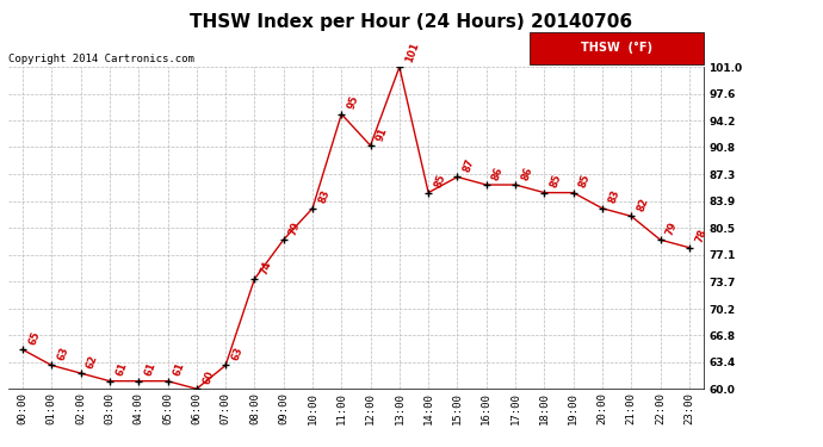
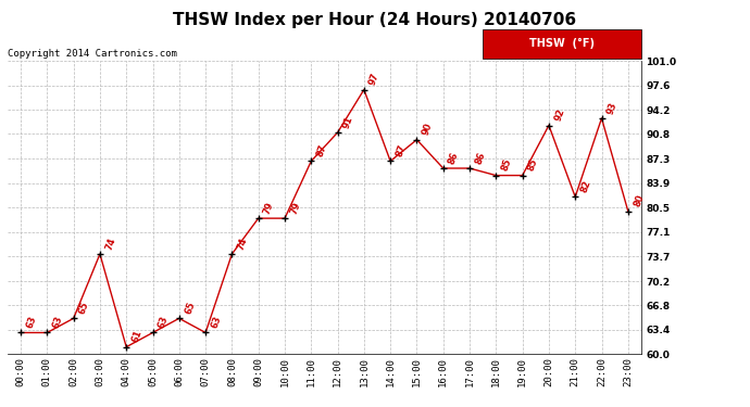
00:00: 65 -> 63
02:00: 62 -> 65
03:00: 61 -> 74
05:00: 61 -> 63
06:00: 60 -> 65
10:00: 83 -> 79
11:00: 95 -> 87
13:00: 101 -> 97
14:00: 85 -> 87
15:00: 87 -> 90
20:00: 83 -> 92
22:00: 79 -> 93
23:00: 78 -> 80
